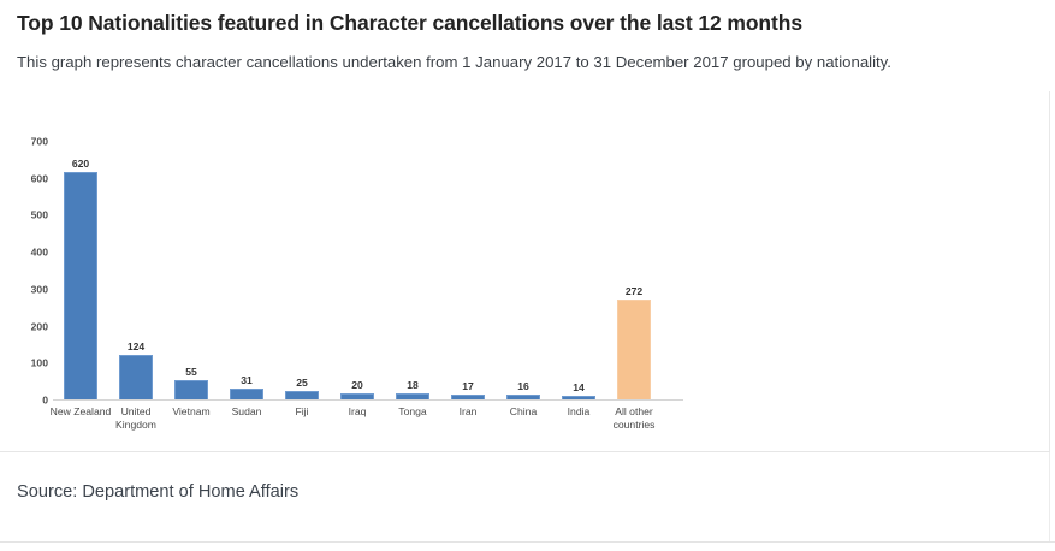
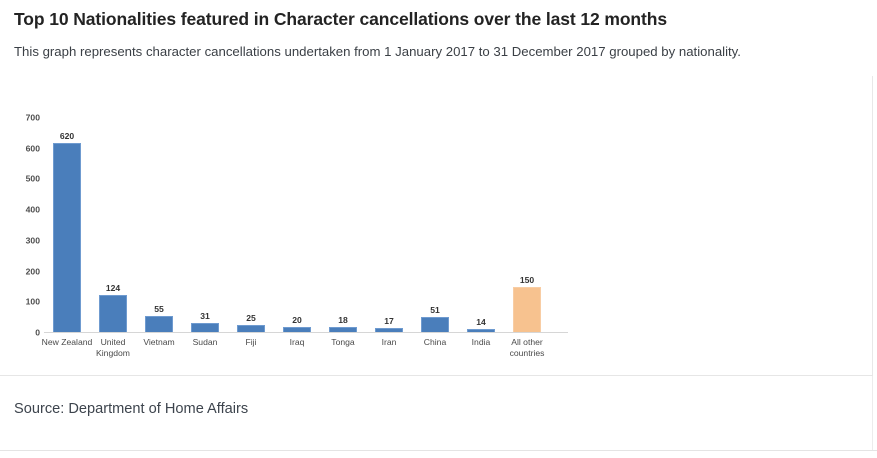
China: 16 -> 51
All other countries: 272 -> 150
